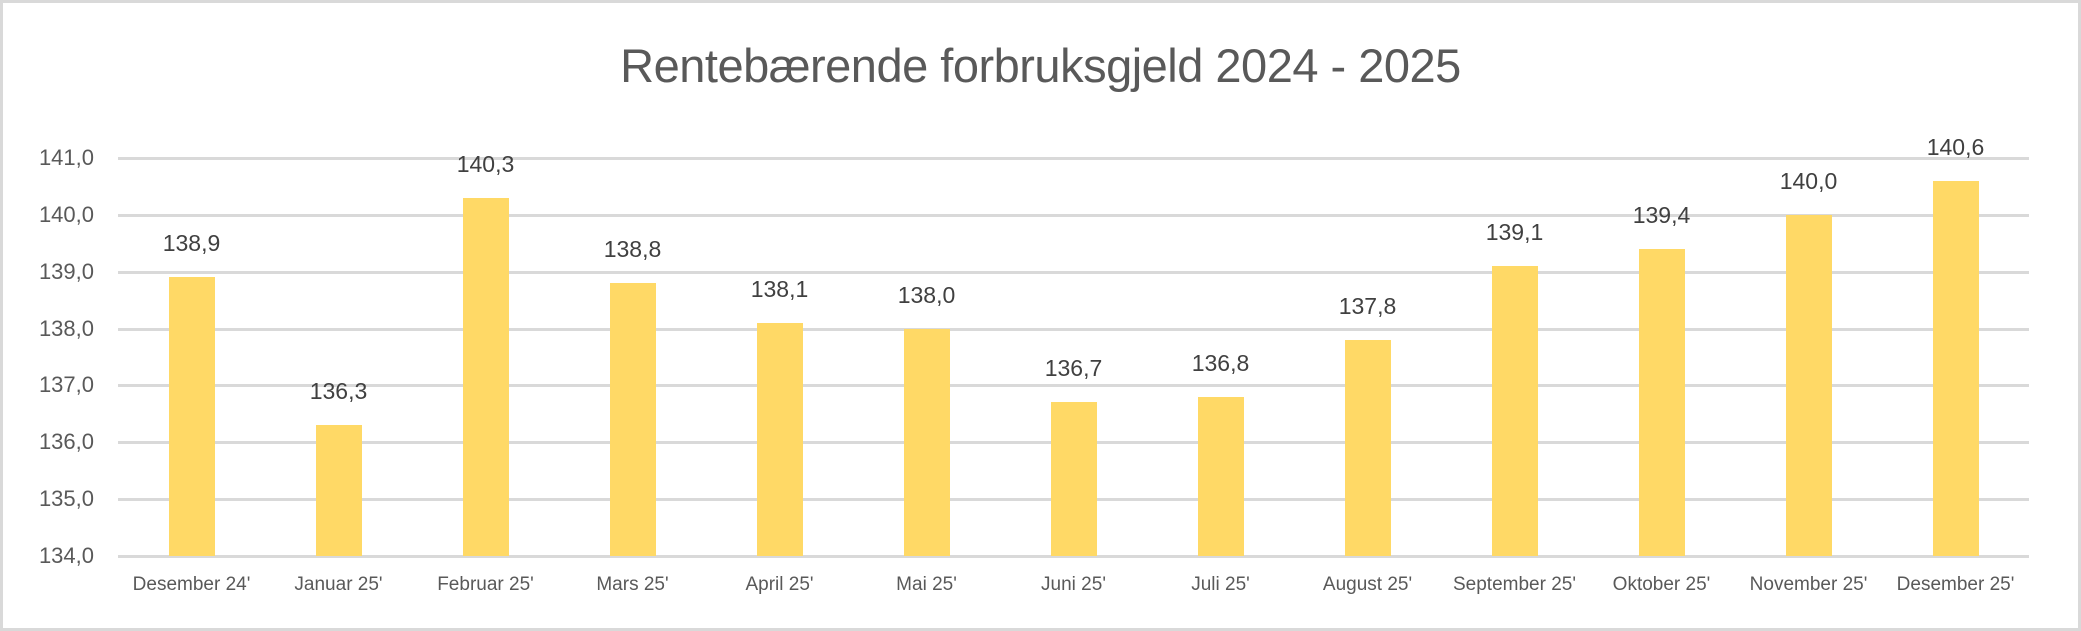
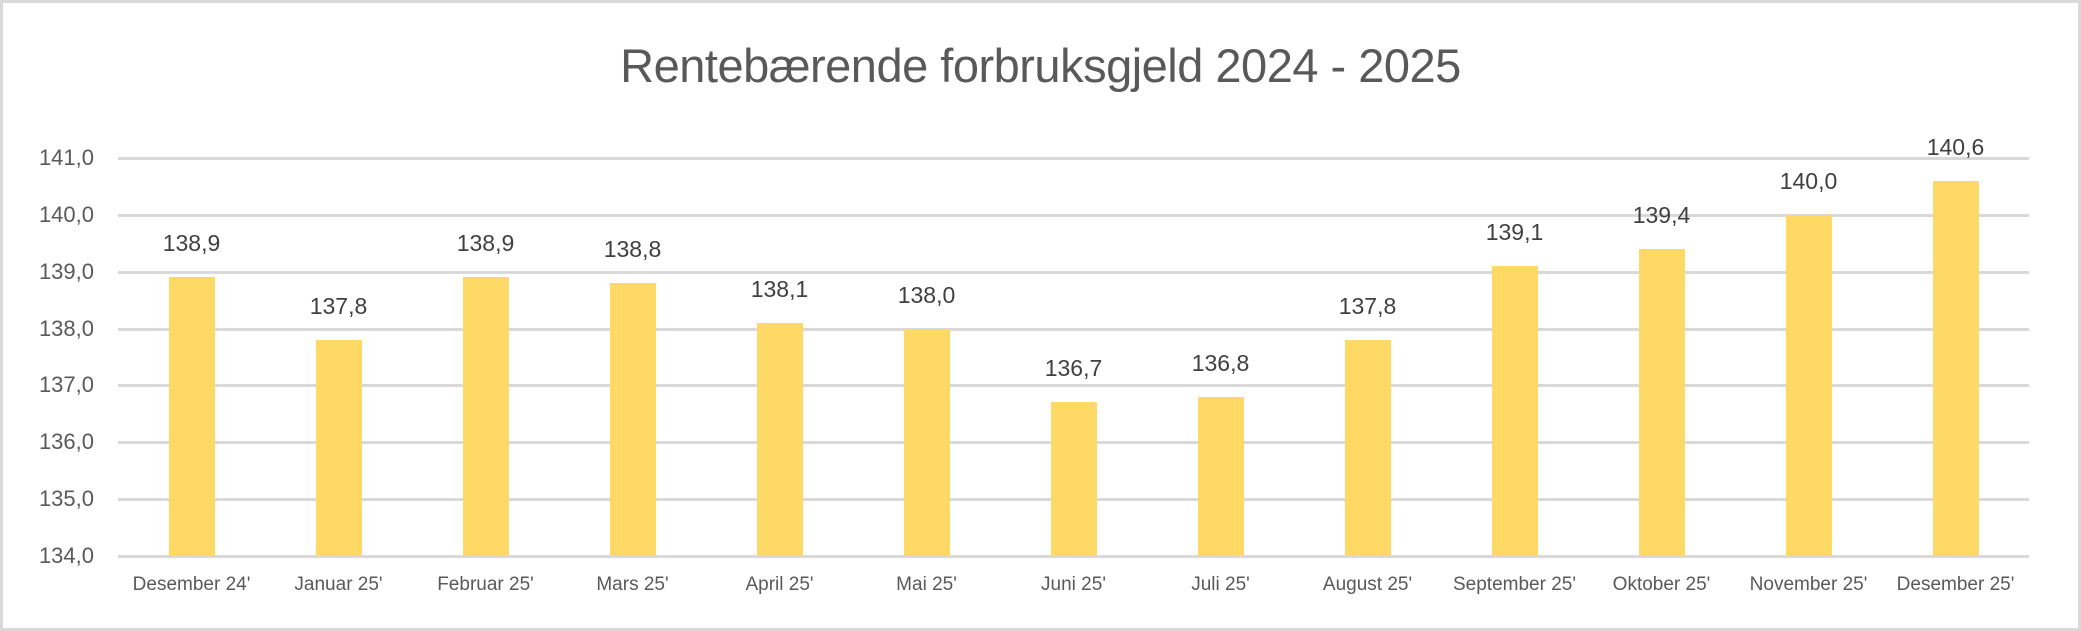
Januar 25': 136,3 -> 137,8
Februar 25': 140,3 -> 138,9
